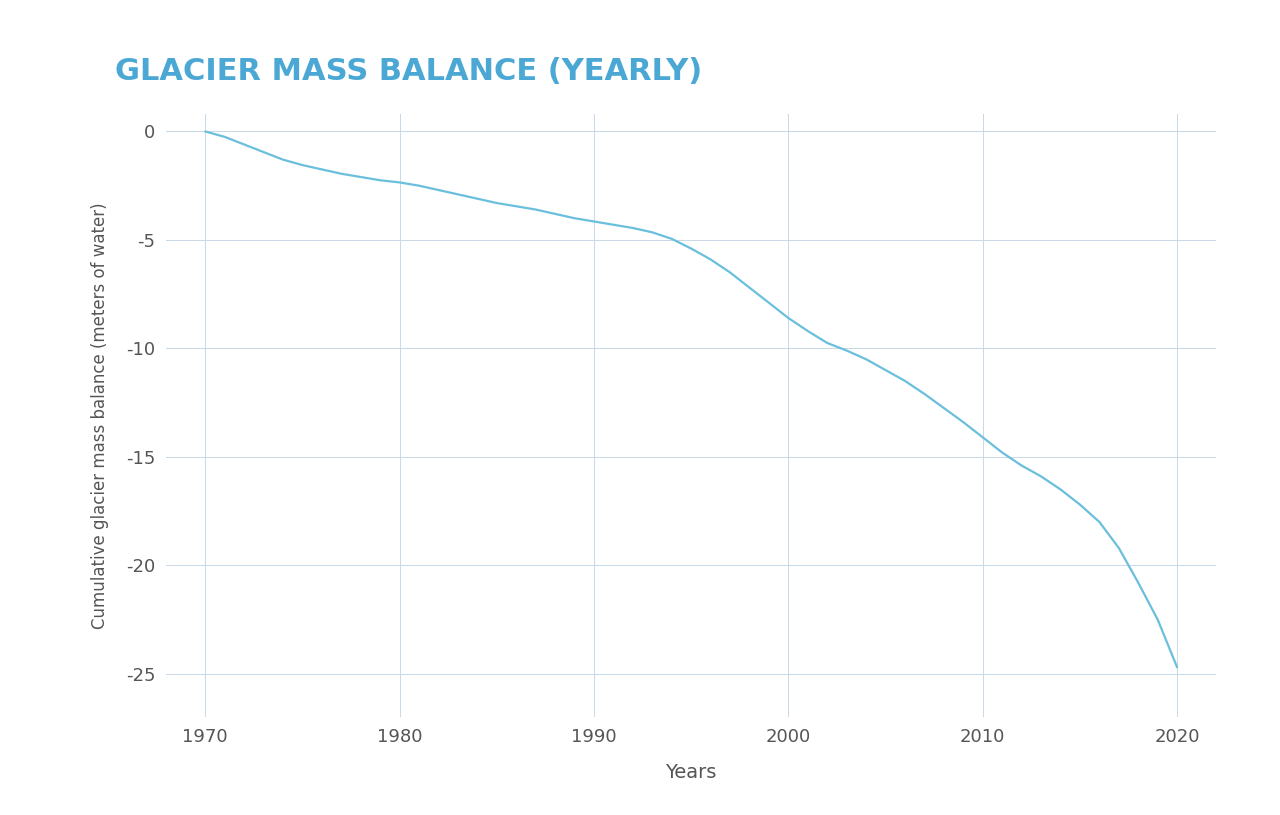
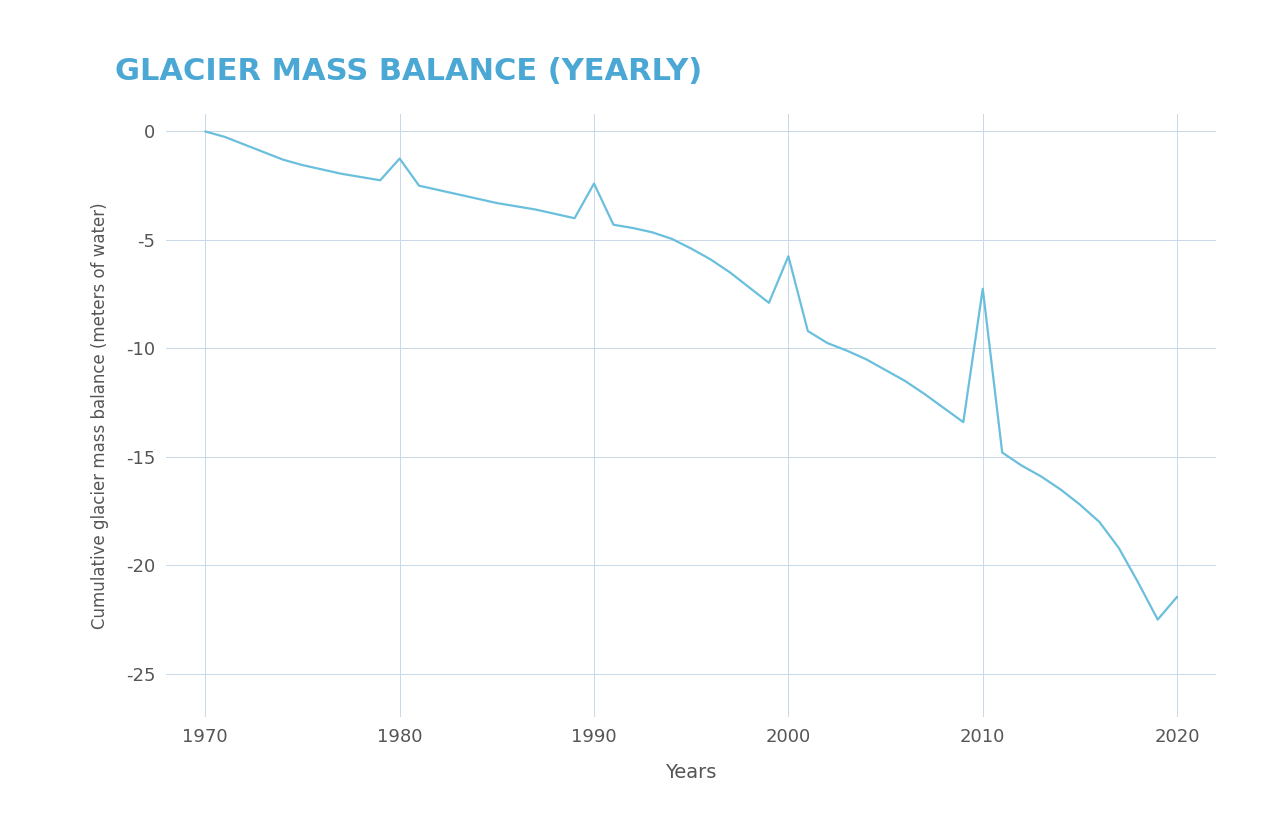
1980: -2.35 -> -1.25
1990: -4.15 -> -2.40
2000: -8.60 -> -5.75
2010: -14.10 -> -7.25
2020: -24.70 -> -21.45
